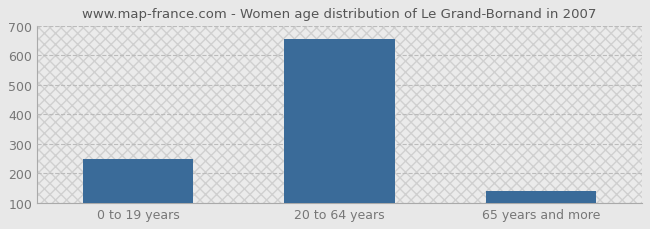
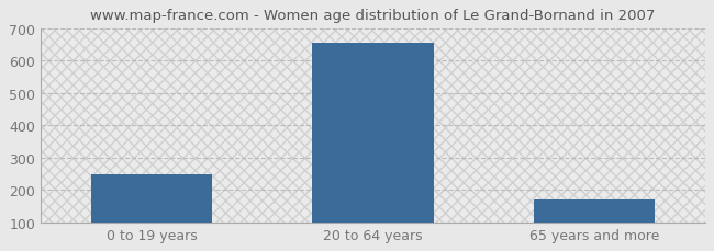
65 years and more: 140 -> 172
